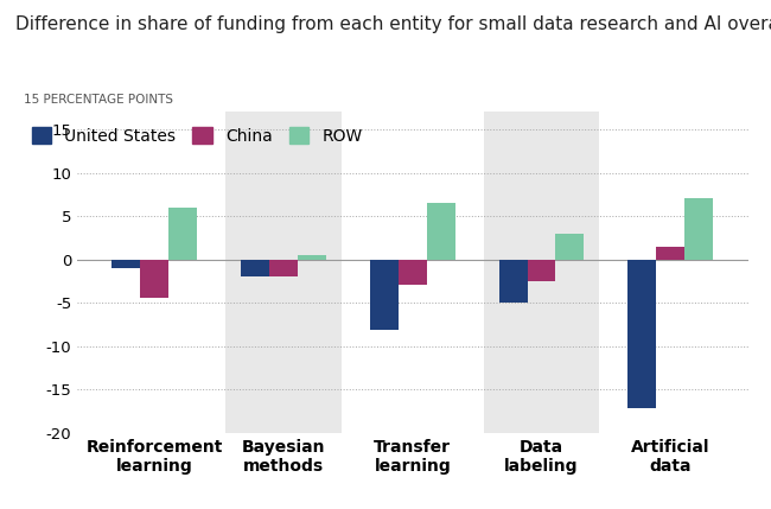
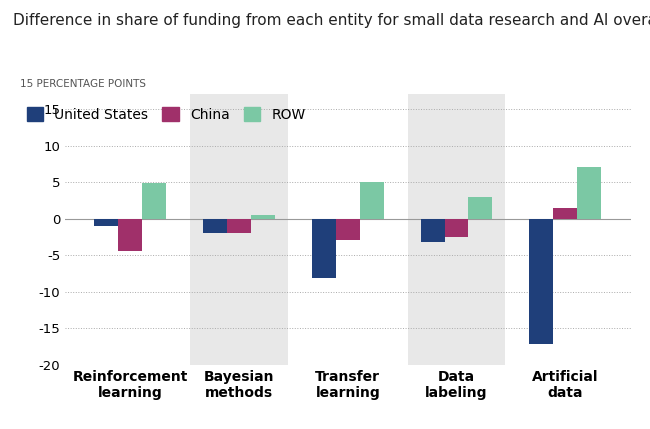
ROW/Reinforcement learning: 6.0 -> 4.8
ROW/Transfer learning: 6.5 -> 5.0
United States/Data labeling: -5.0 -> -3.2
